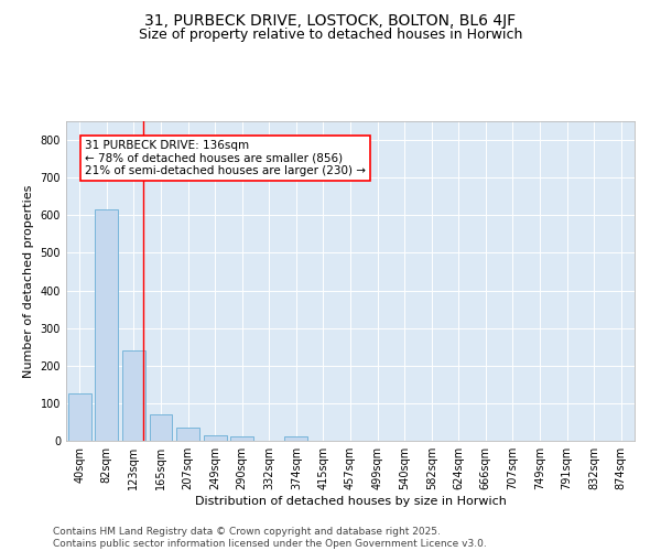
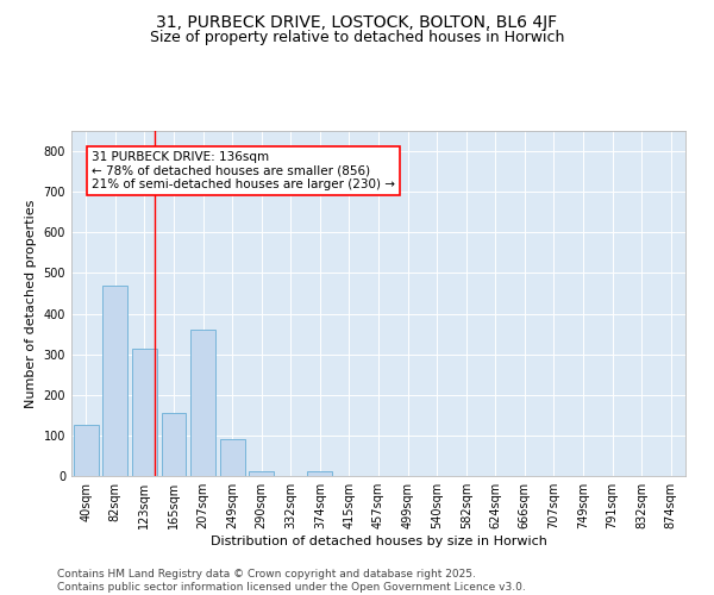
82sqm: 615 -> 470
123sqm: 240 -> 315
165sqm: 70 -> 155
207sqm: 35 -> 360
249sqm: 15 -> 90
